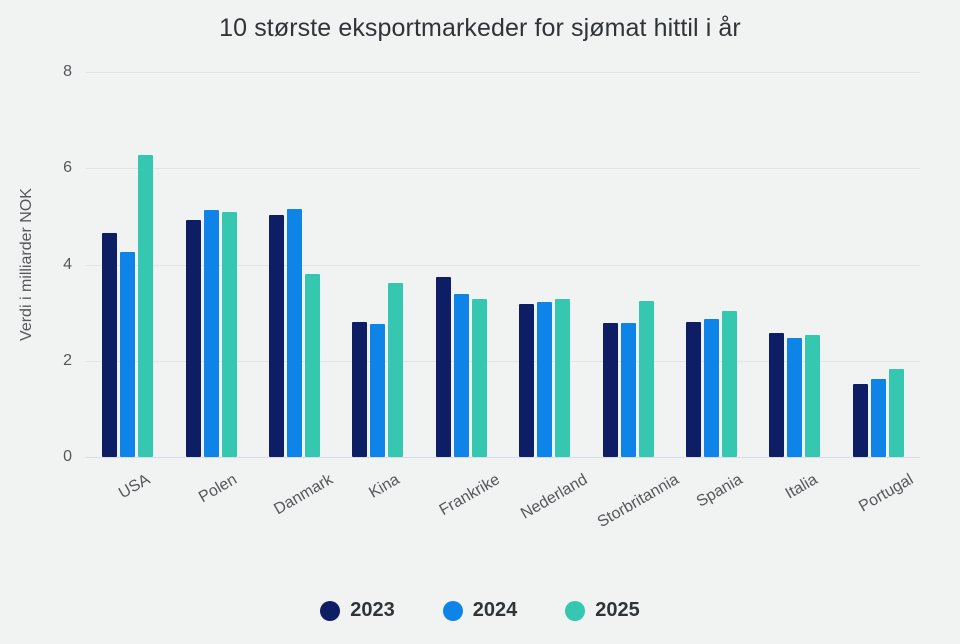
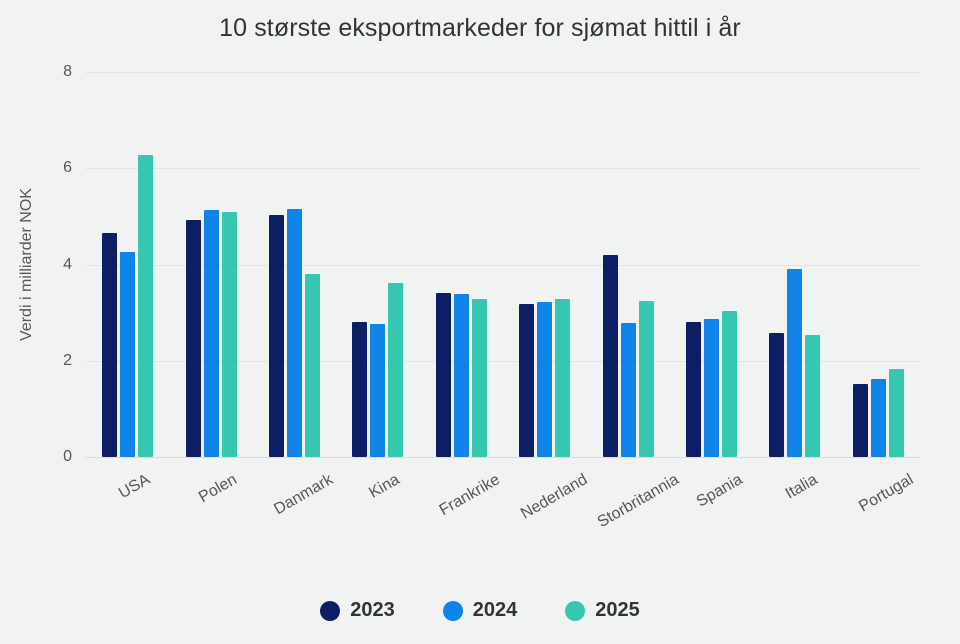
2023/Frankrike: 3.7 -> 3.4
2023/Storbritannia: 2.8 -> 4.2
2024/Italia: 2.5 -> 3.9
